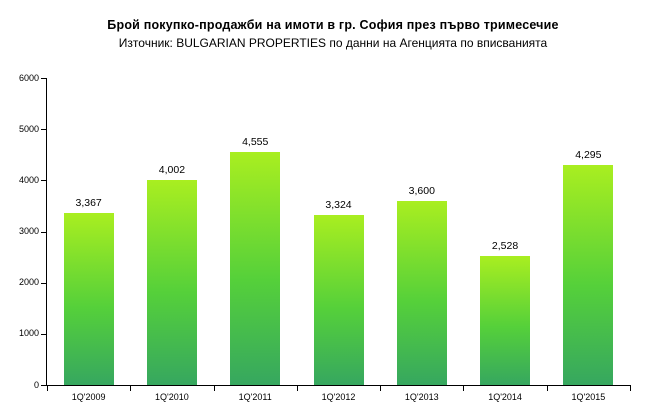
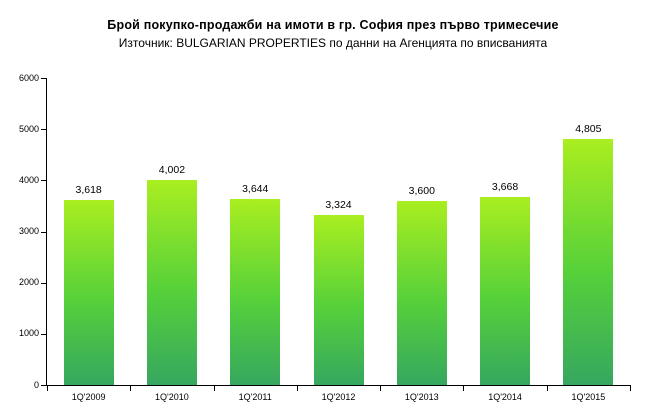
1Q'2009: 3,367 -> 3,618
1Q'2011: 4,555 -> 3,644
1Q'2014: 2,528 -> 3,668
1Q'2015: 4,295 -> 4,805
